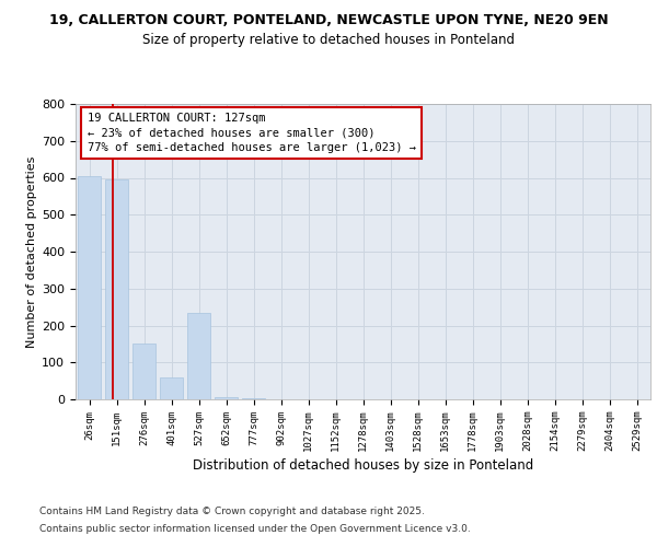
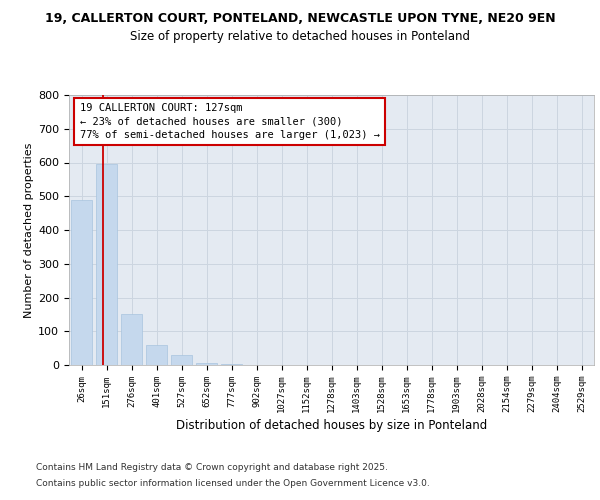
26sqm: 605 -> 490
527sqm: 235 -> 30
